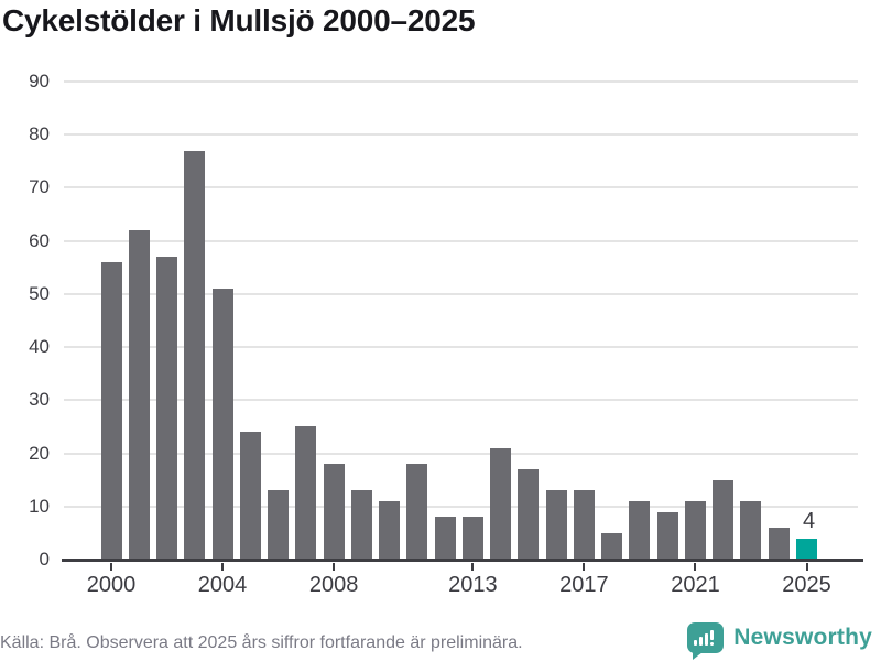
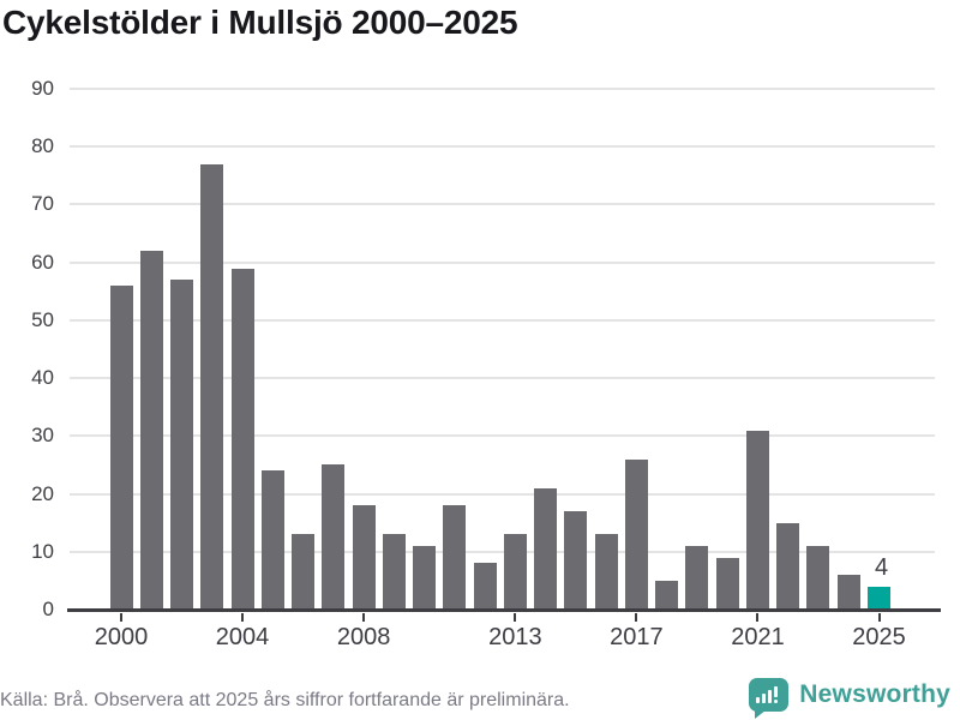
2004: 51 -> 59
2013: 8 -> 13
2017: 13 -> 26
2021: 11 -> 31
